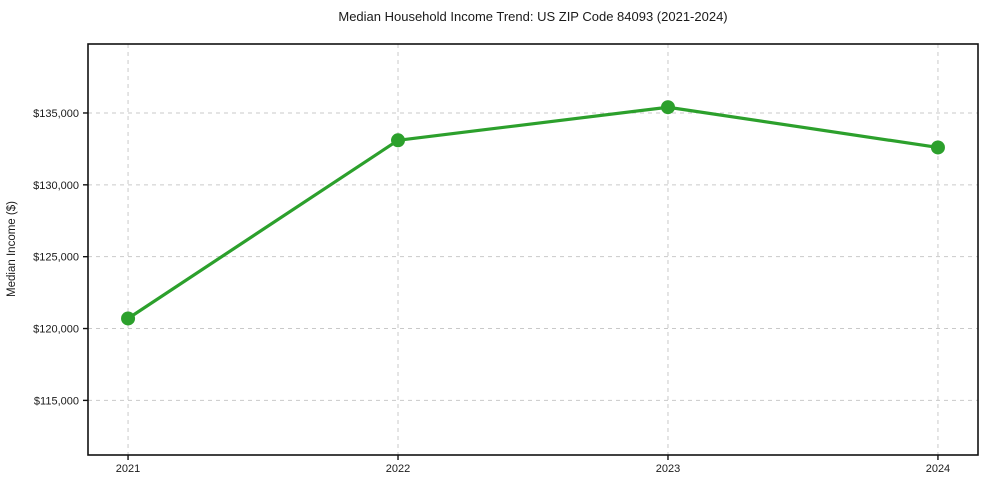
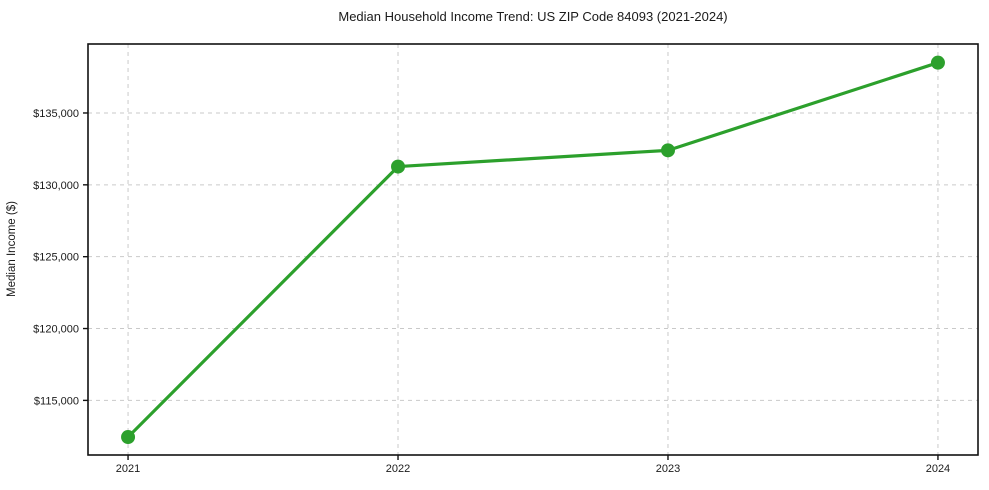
2021: $120700 -> $112400
2022: $133100 -> $131300
2023: $135400 -> $132400
2024: $132600 -> $138500
